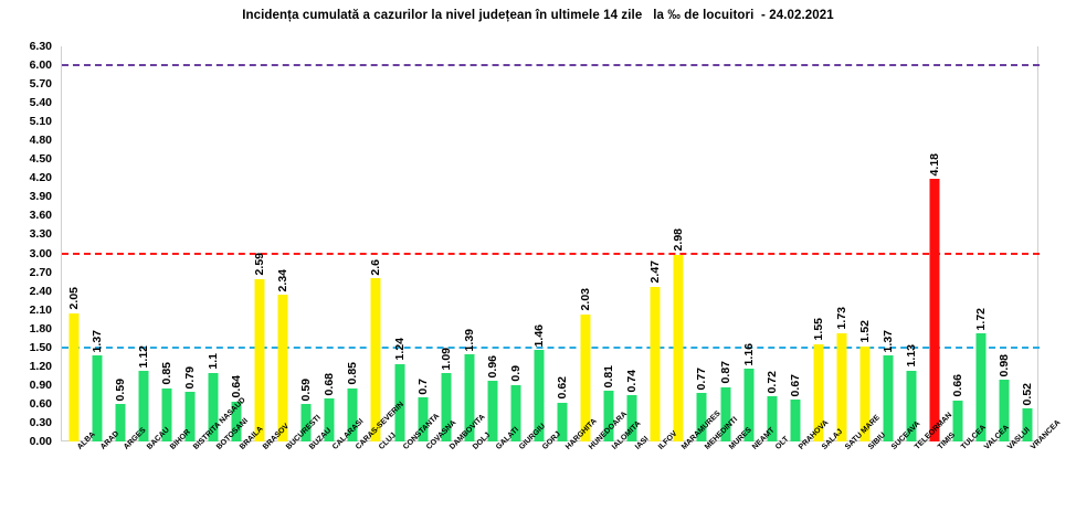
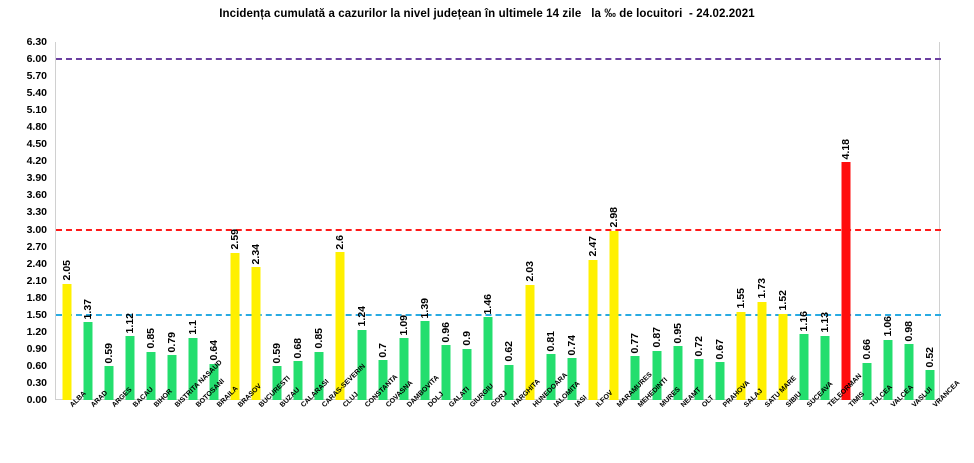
NEAMT: 1.16 -> 0.95
SUCEAVA: 1.37 -> 1.16
VALCEA: 1.72 -> 1.06
